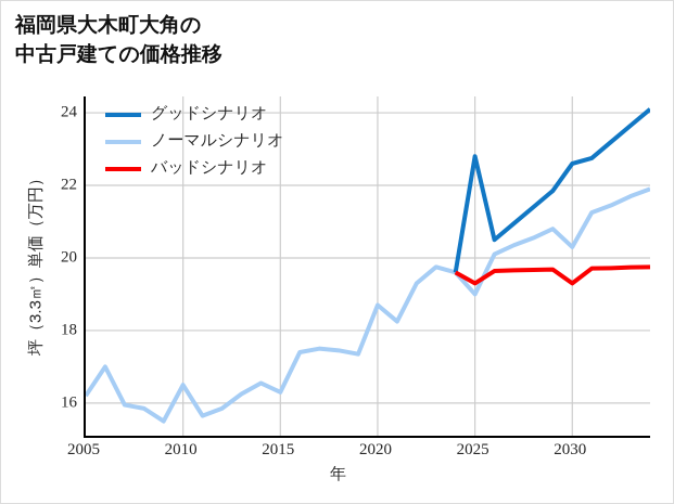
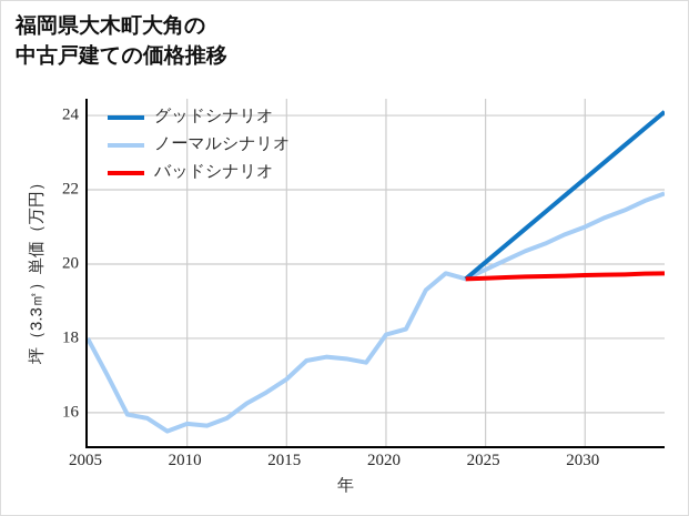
ノーマルシナリオ/2005: 16.2 -> 18.0
ノーマルシナリオ/2010: 16.5 -> 15.7
ノーマルシナリオ/2015: 16.3 -> 16.9
ノーマルシナリオ/2020: 18.7 -> 18.1
ノーマルシナリオ/2025: 19.0 -> 19.9
グッドシナリオ/2025: 22.8 -> 20.1
バッドシナリオ/2025: 19.3 -> 19.6
ノーマルシナリオ/2030: 20.3 -> 21.0
グッドシナリオ/2030: 22.6 -> 22.3
バッドシナリオ/2030: 19.3 -> 19.7
